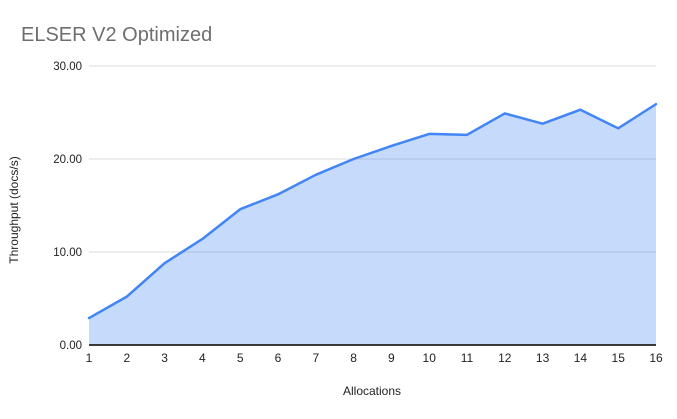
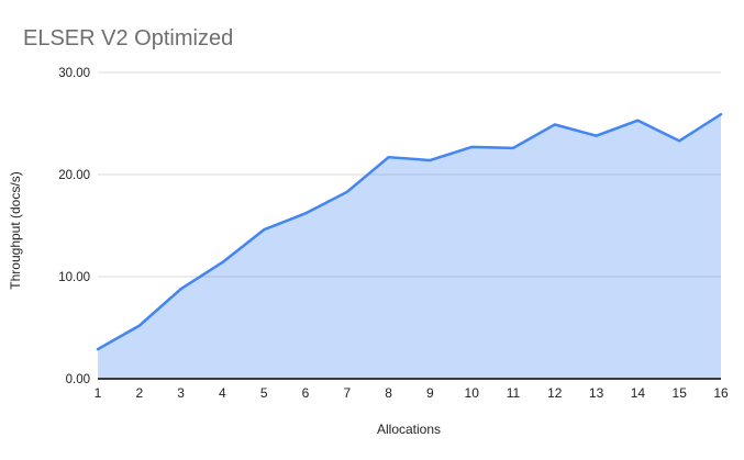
8: 20 -> 22
